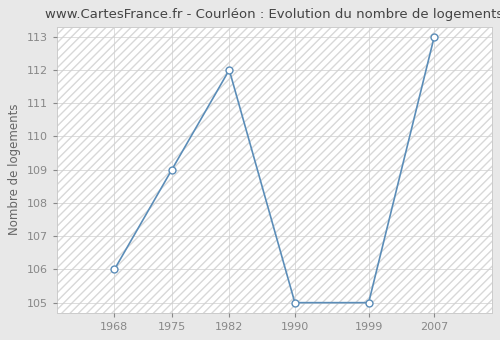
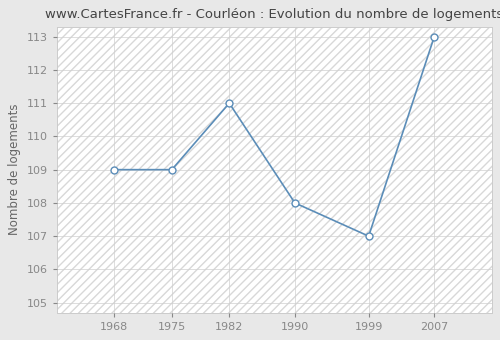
1968: 106 -> 109
1982: 112 -> 111
1990: 105 -> 108
1999: 105 -> 107
